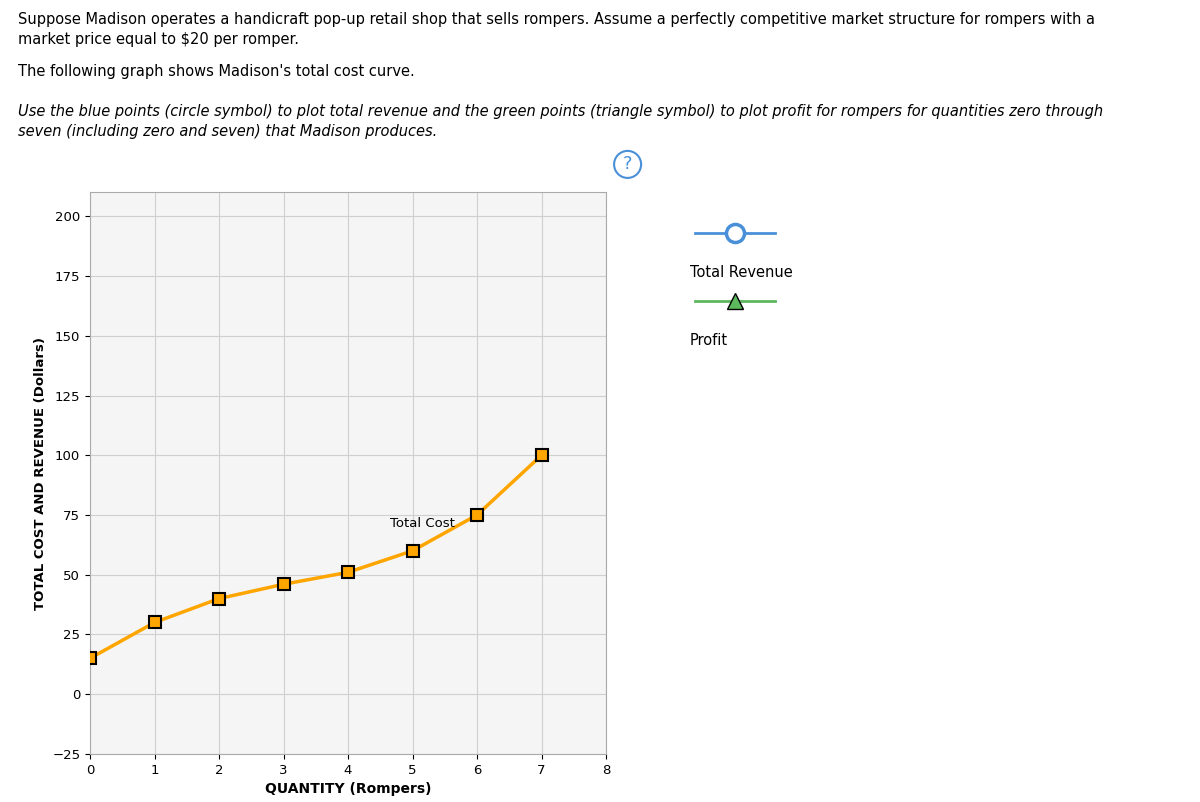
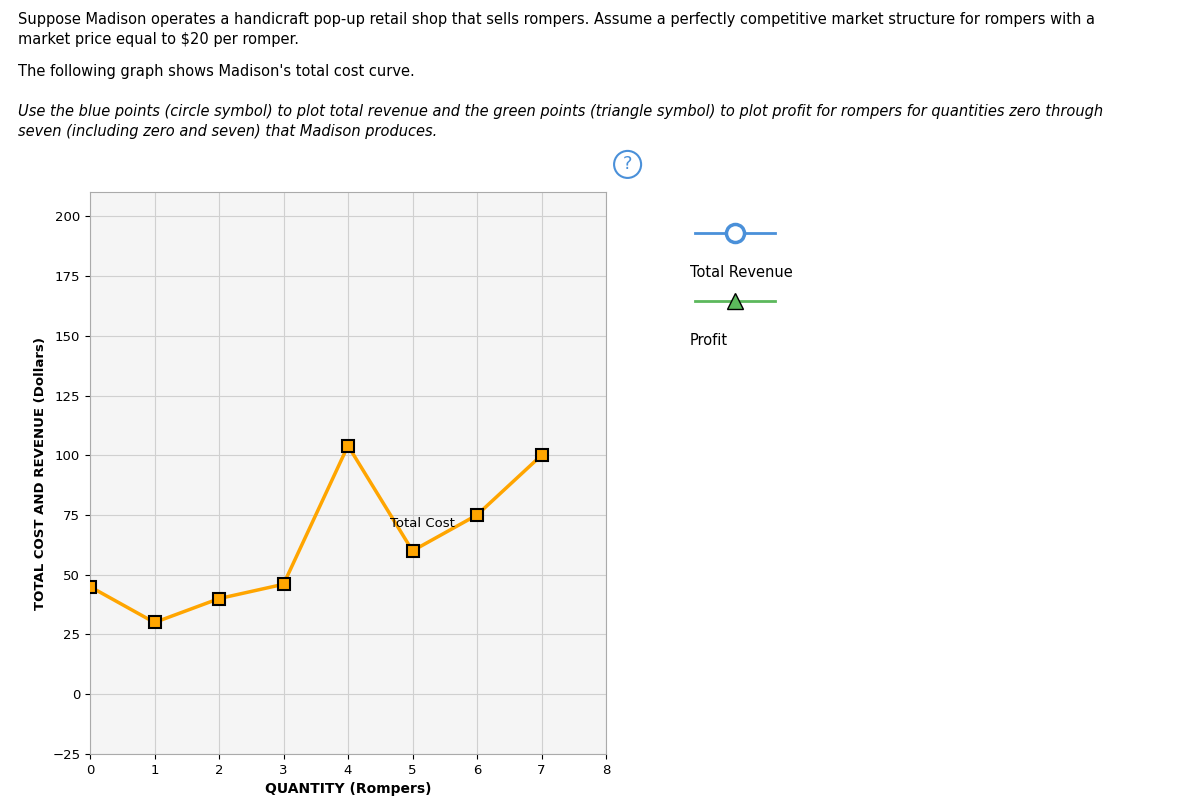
0: 15 -> 45
4: 51 -> 104
